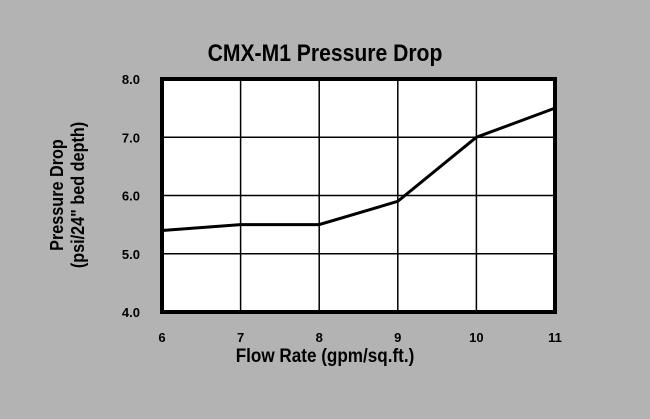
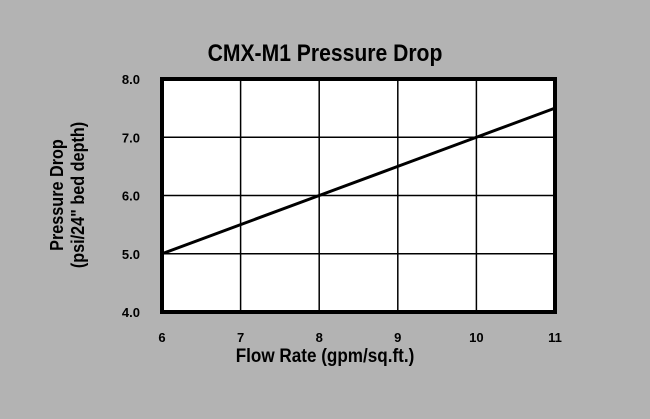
6: 5.4 -> 5.0
8: 5.5 -> 6.0
9: 5.9 -> 6.5
